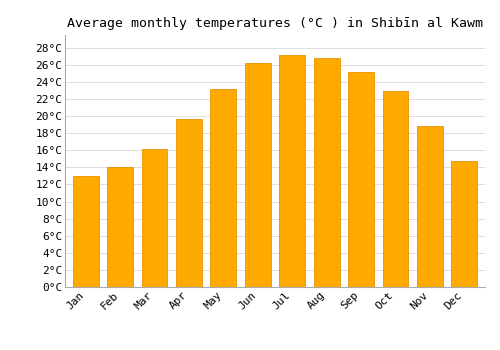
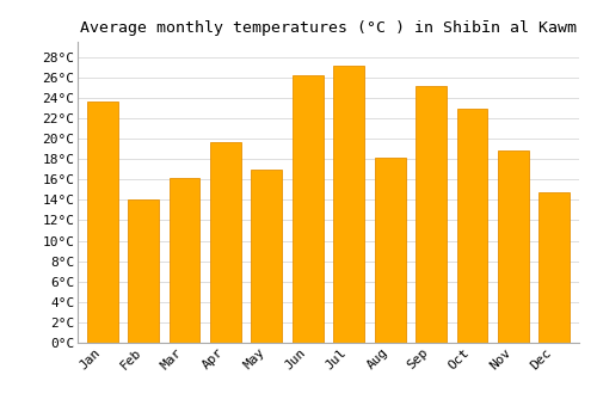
Jan: 13.0°C -> 23.6°C
May: 23.2°C -> 17.0°C
Aug: 26.8°C -> 18.2°C
